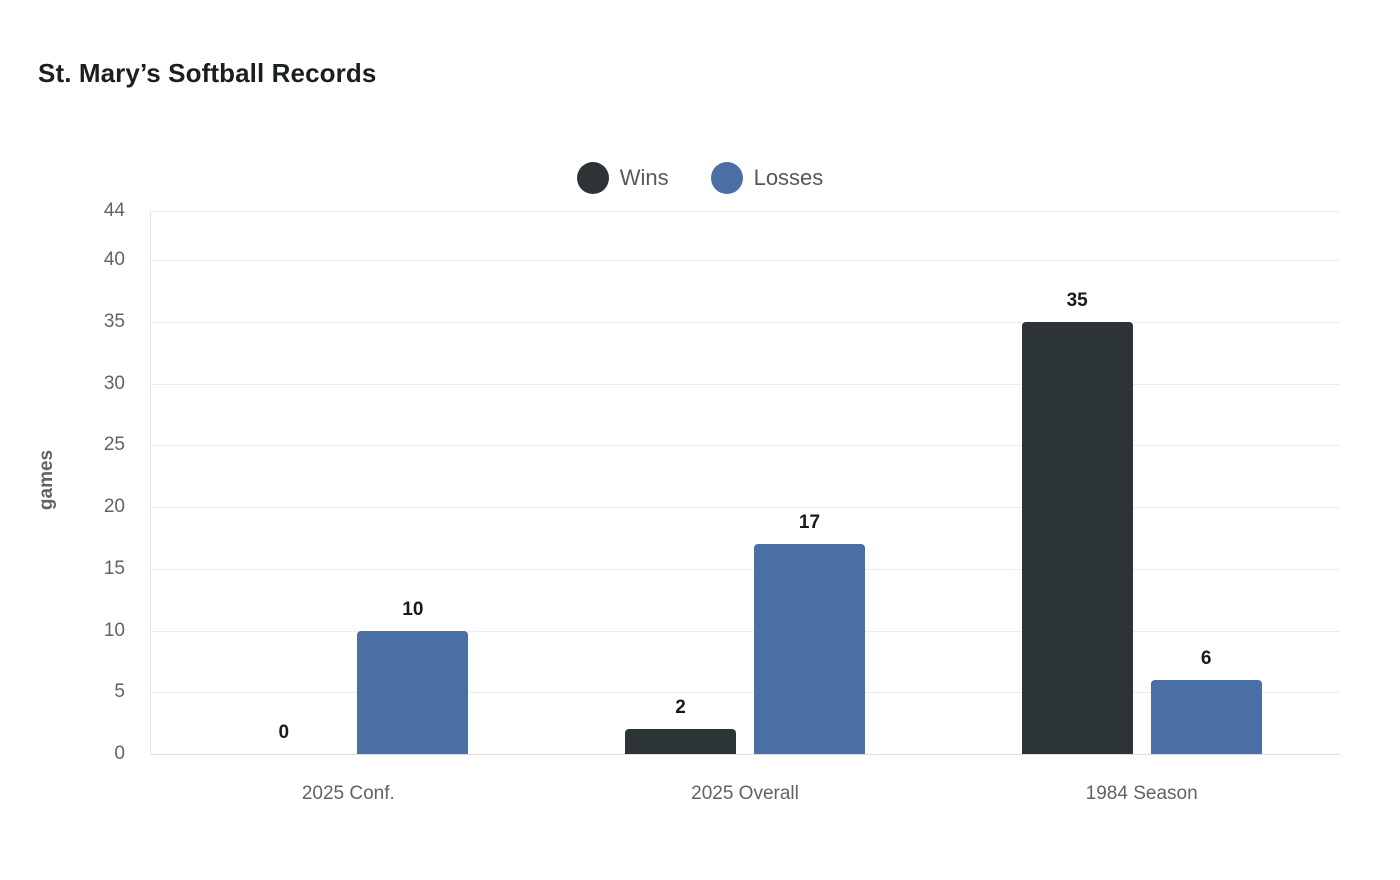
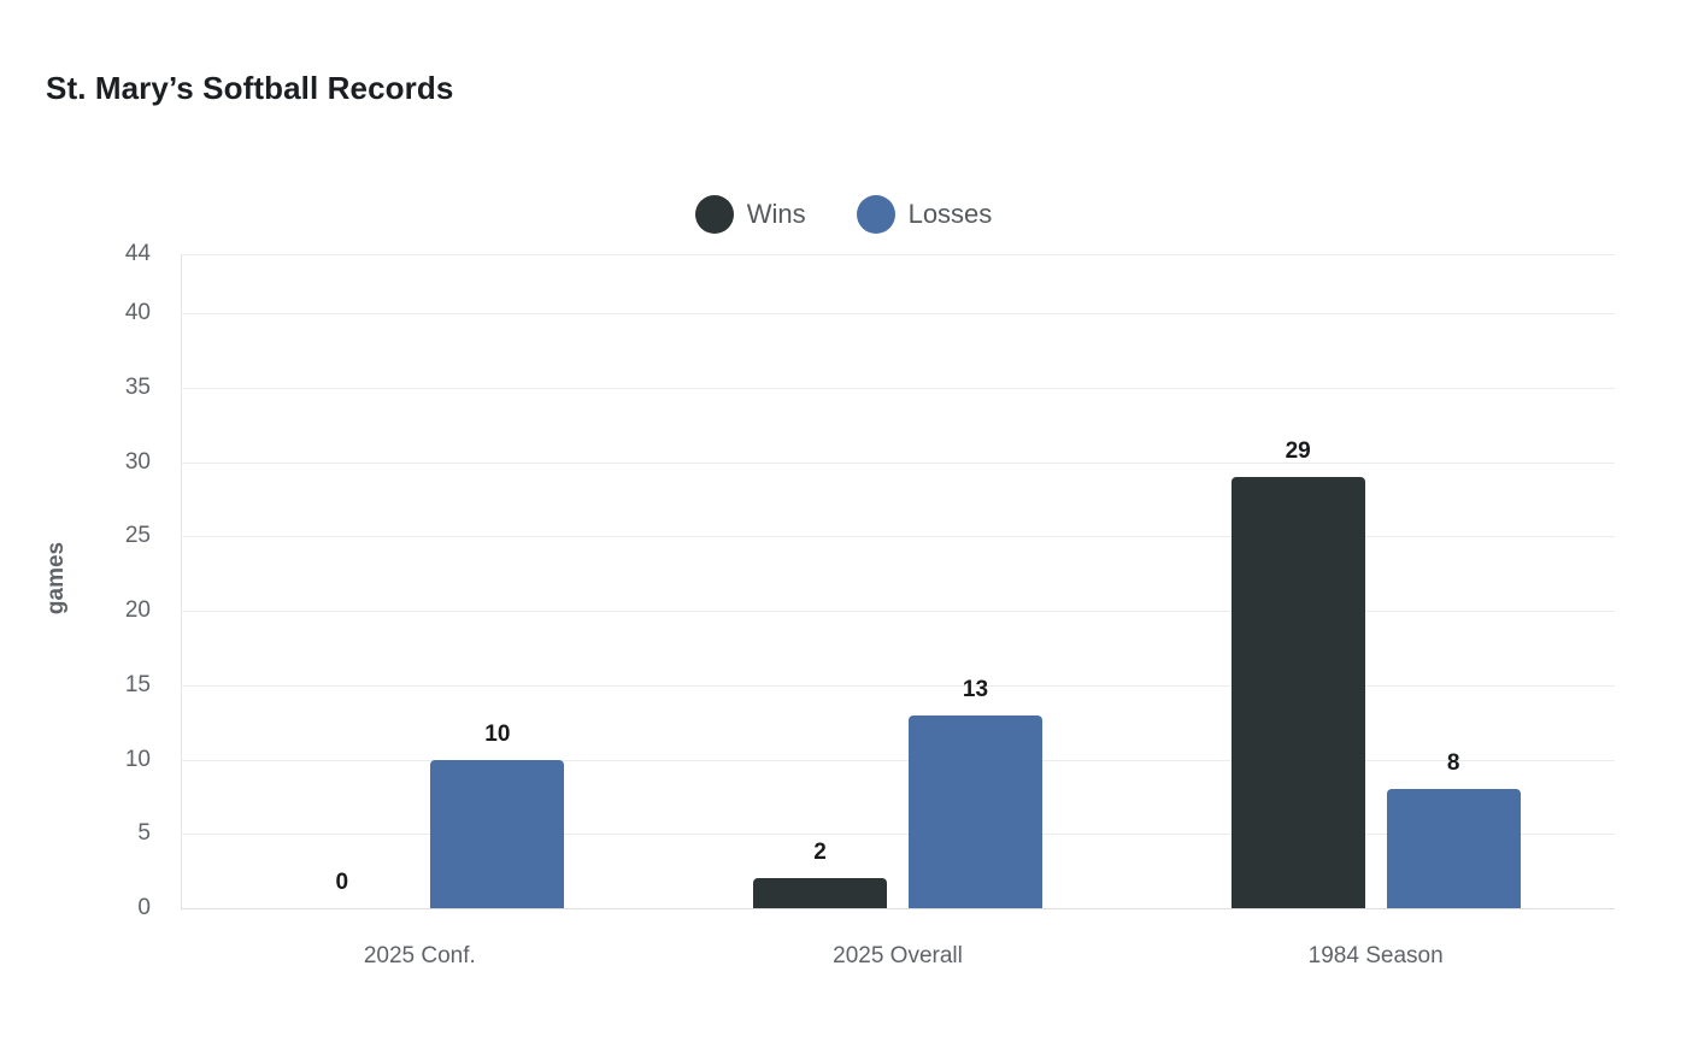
Losses/2025 Overall: 17 -> 13
Wins/1984 Season: 35 -> 29
Losses/1984 Season: 6 -> 8
